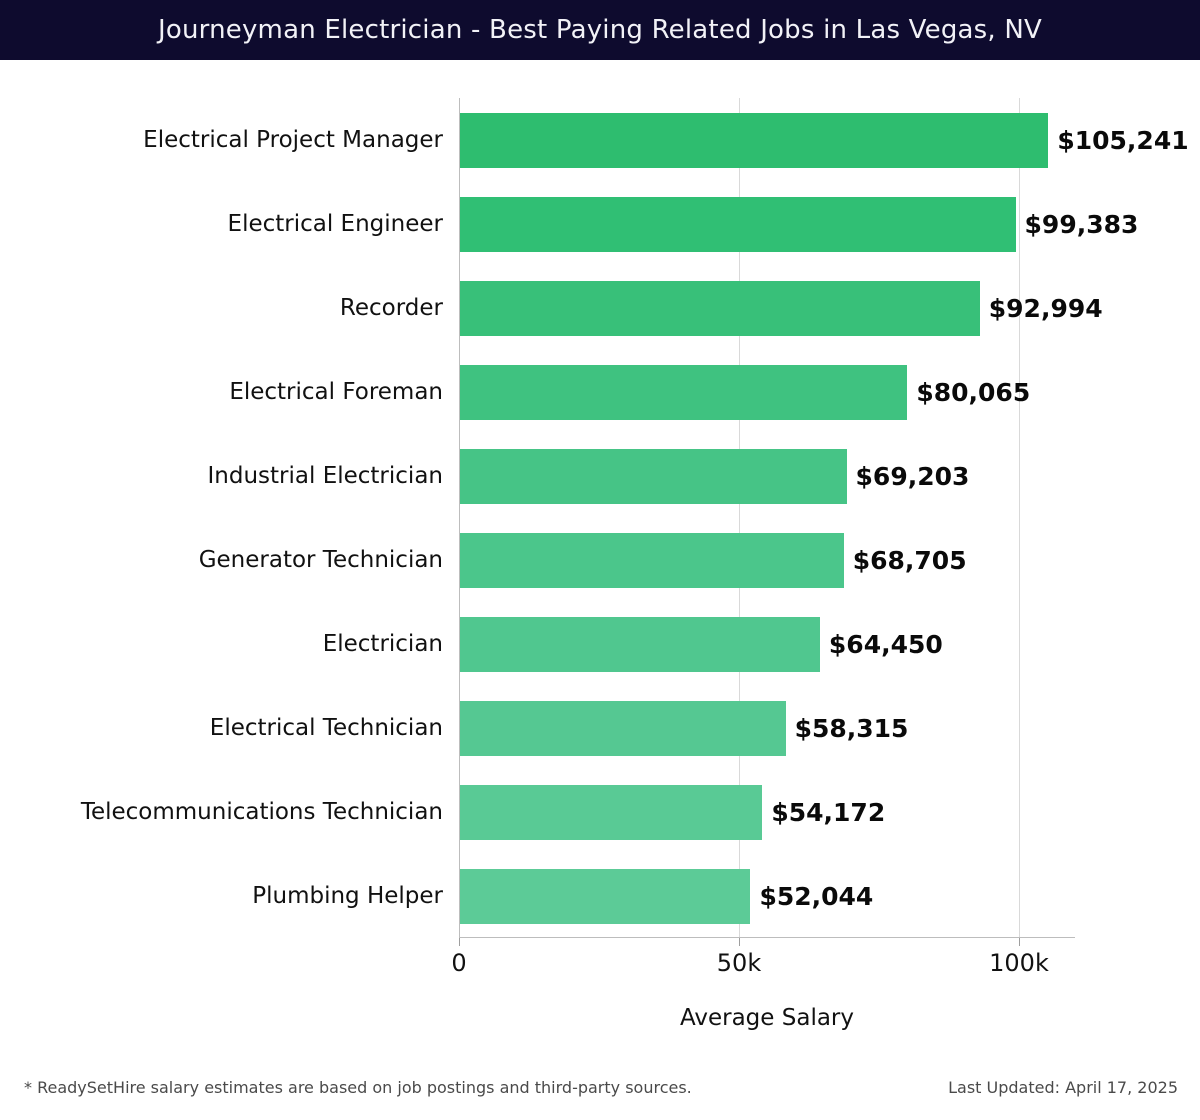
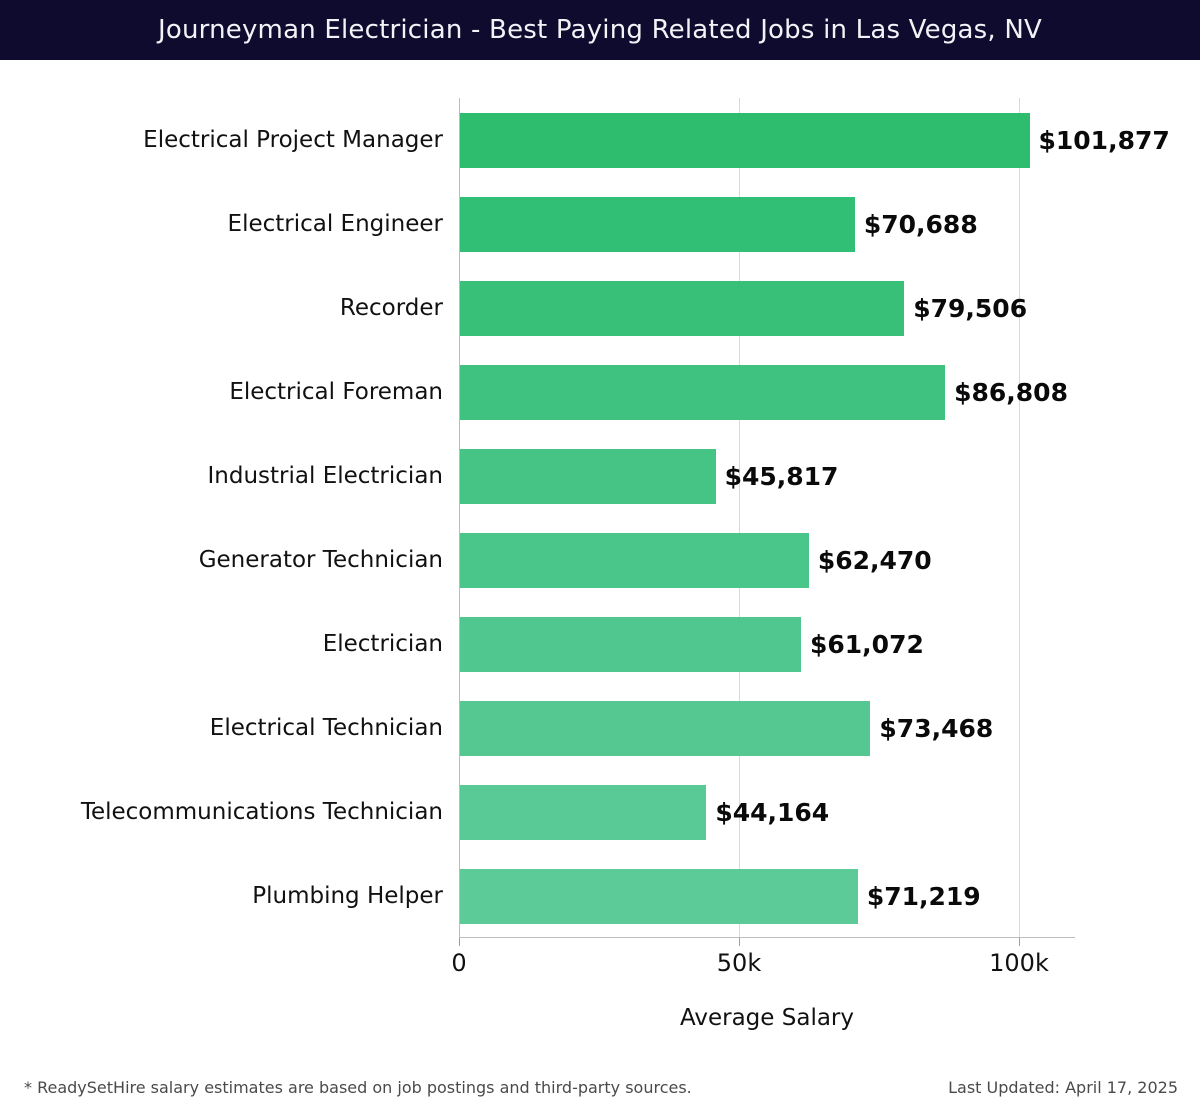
Electrical Project Manager: $105,241 -> $101,877
Electrical Engineer: $99,383 -> $70,688
Recorder: $92,994 -> $79,506
Electrical Foreman: $80,065 -> $86,808
Industrial Electrician: $69,203 -> $45,817
Generator Technician: $68,705 -> $62,470
Electrician: $64,450 -> $61,072
Electrical Technician: $58,315 -> $73,468
Telecommunications Technician: $54,172 -> $44,164
Plumbing Helper: $52,044 -> $71,219
